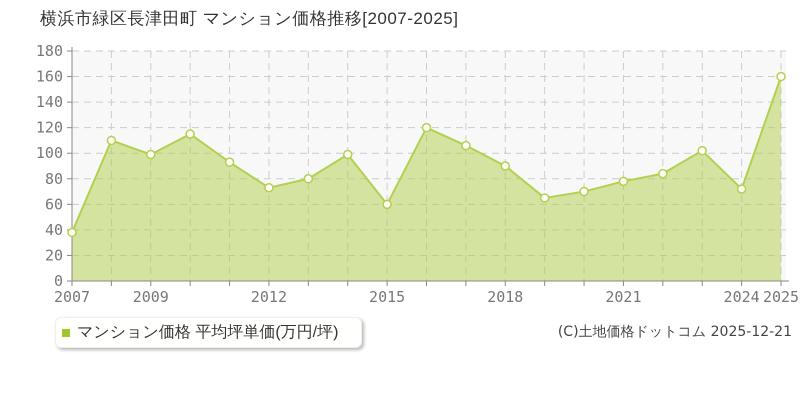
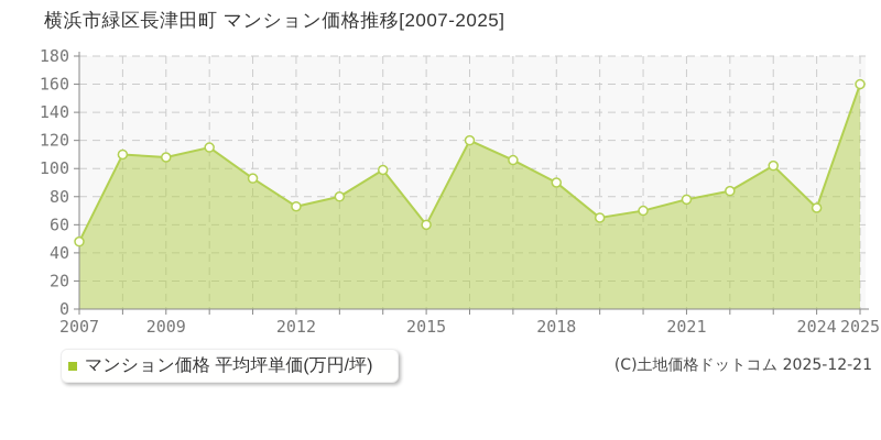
2007: 38 -> 48
2009: 99 -> 108
